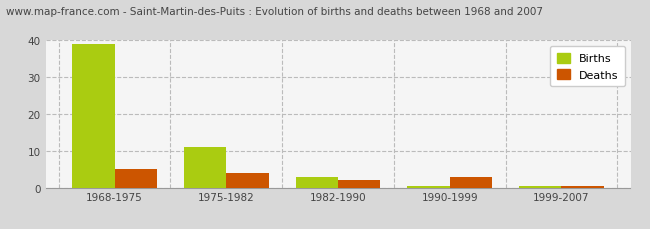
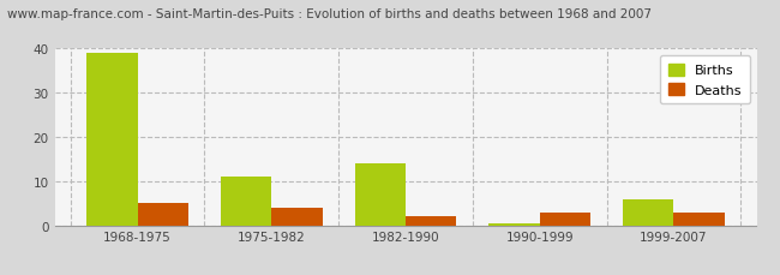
Births/1982-1990: 3.0 -> 14.0
Births/1999-2007: 0.5 -> 6.0
Deaths/1999-2007: 0.5 -> 3.0
